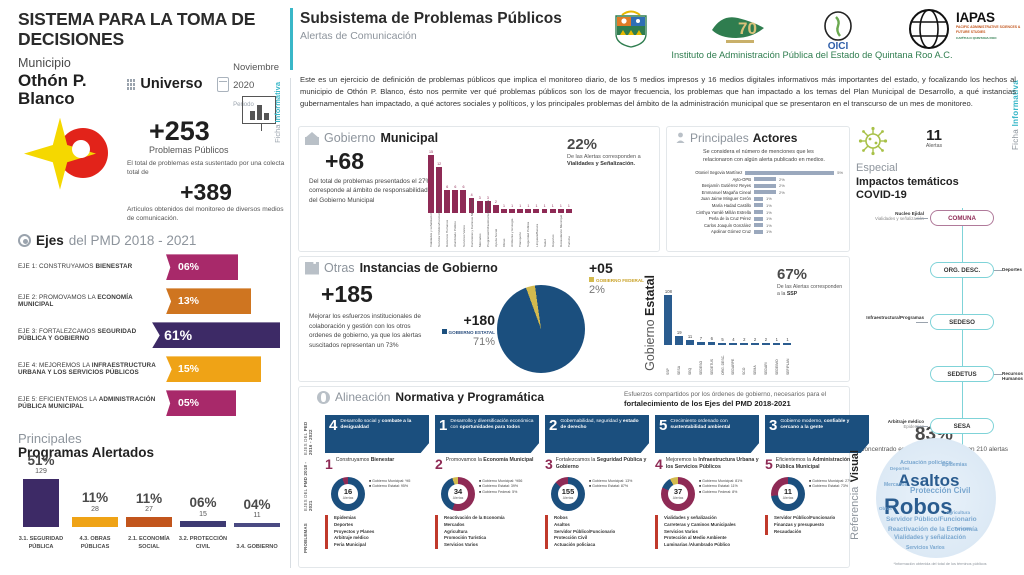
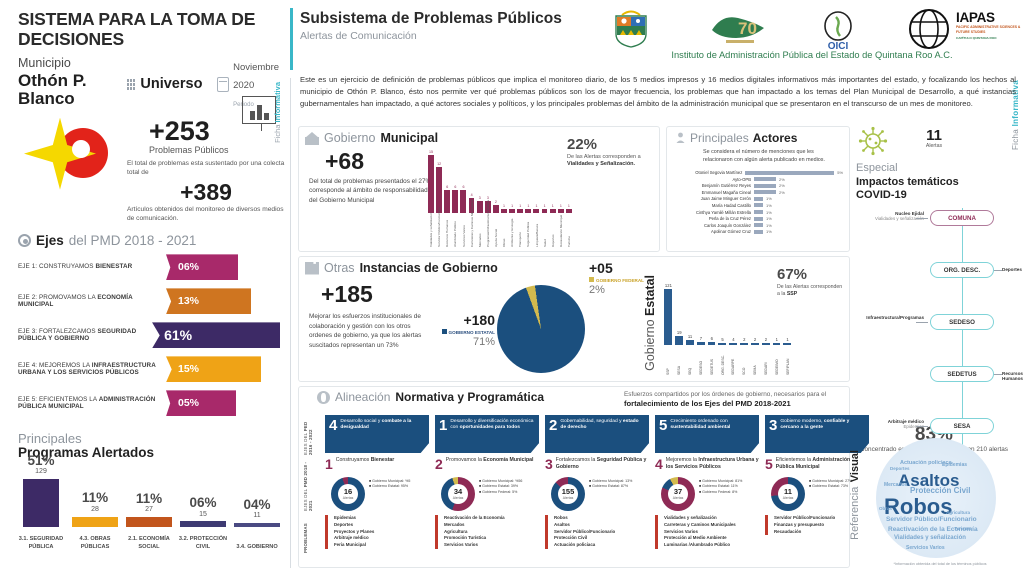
Gobierno Estatal/SSP: 108 -> 121
